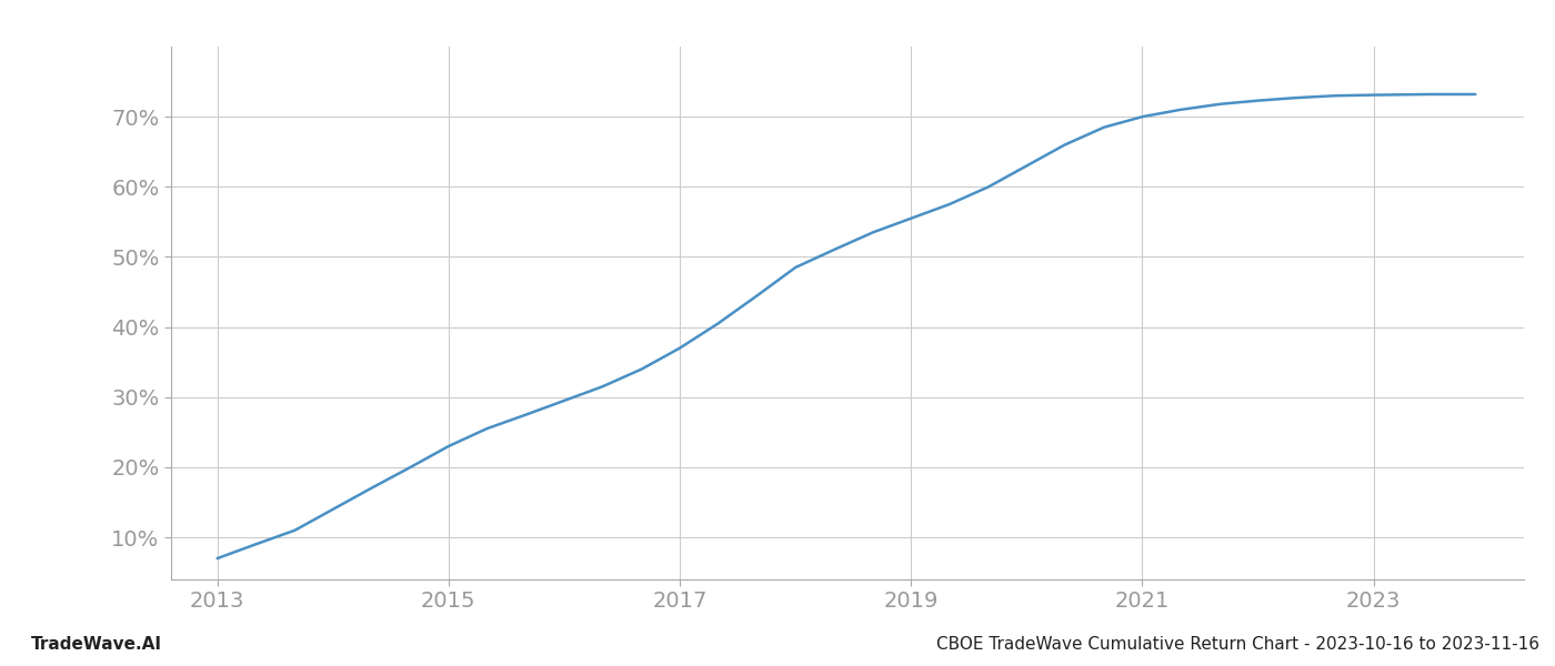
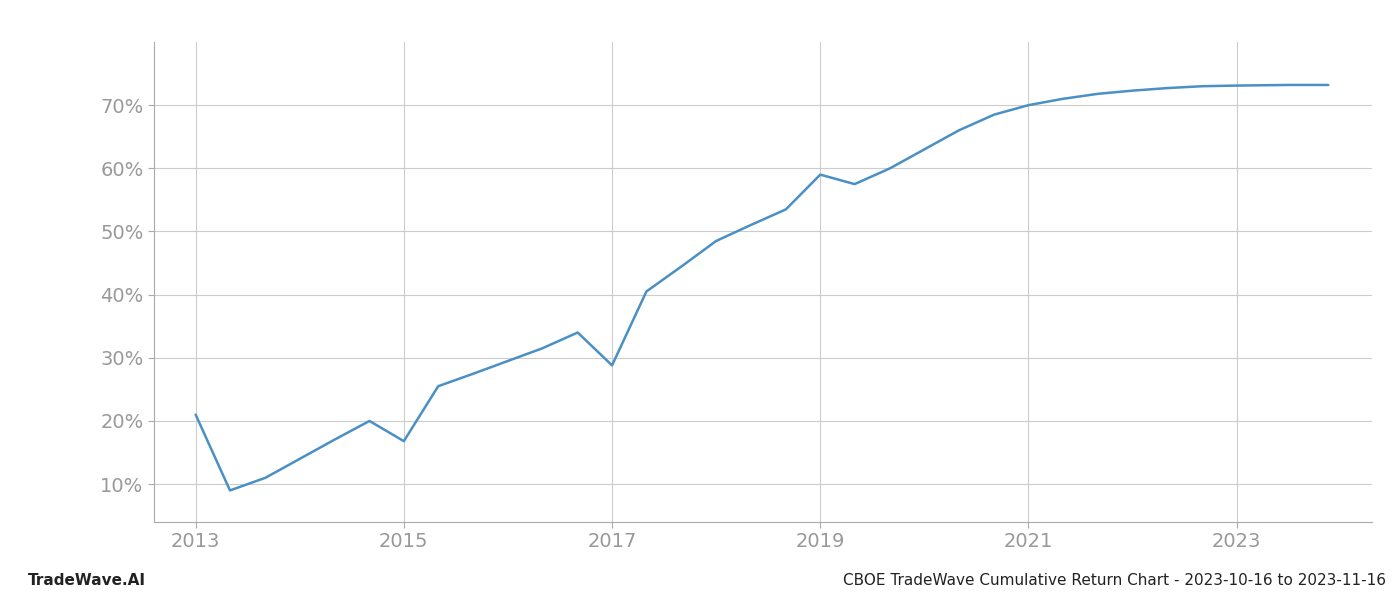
2013: 7.0% -> 21.0%
2015: 23.0% -> 16.8%
2017: 37.0% -> 28.8%
2019: 55.5% -> 59.0%
